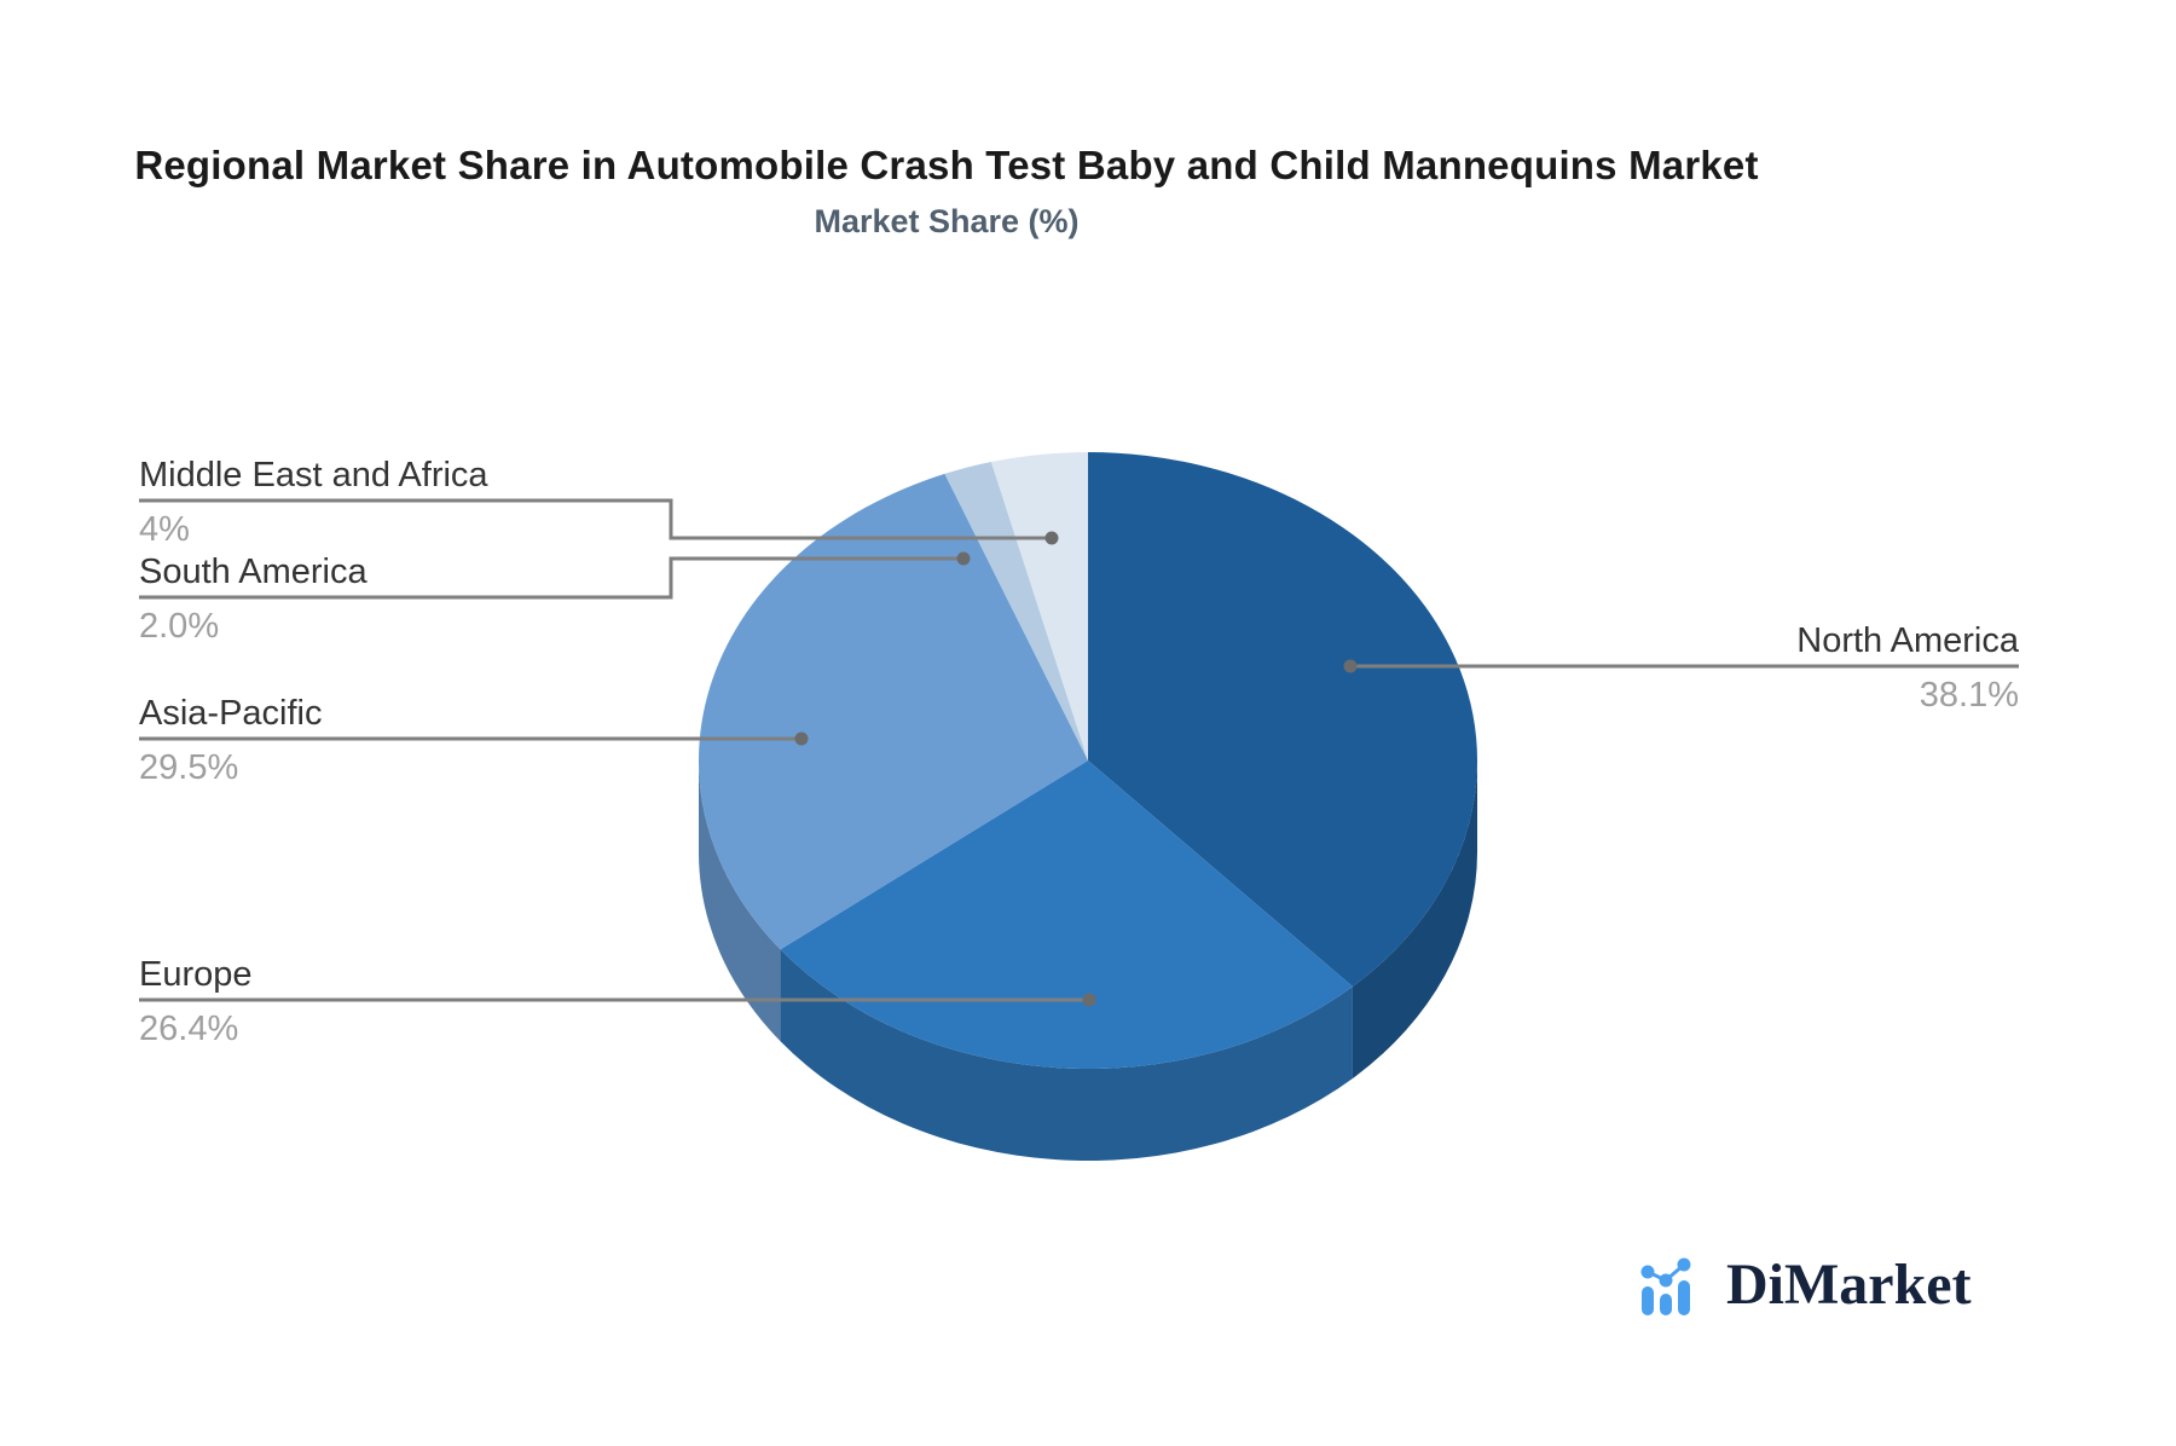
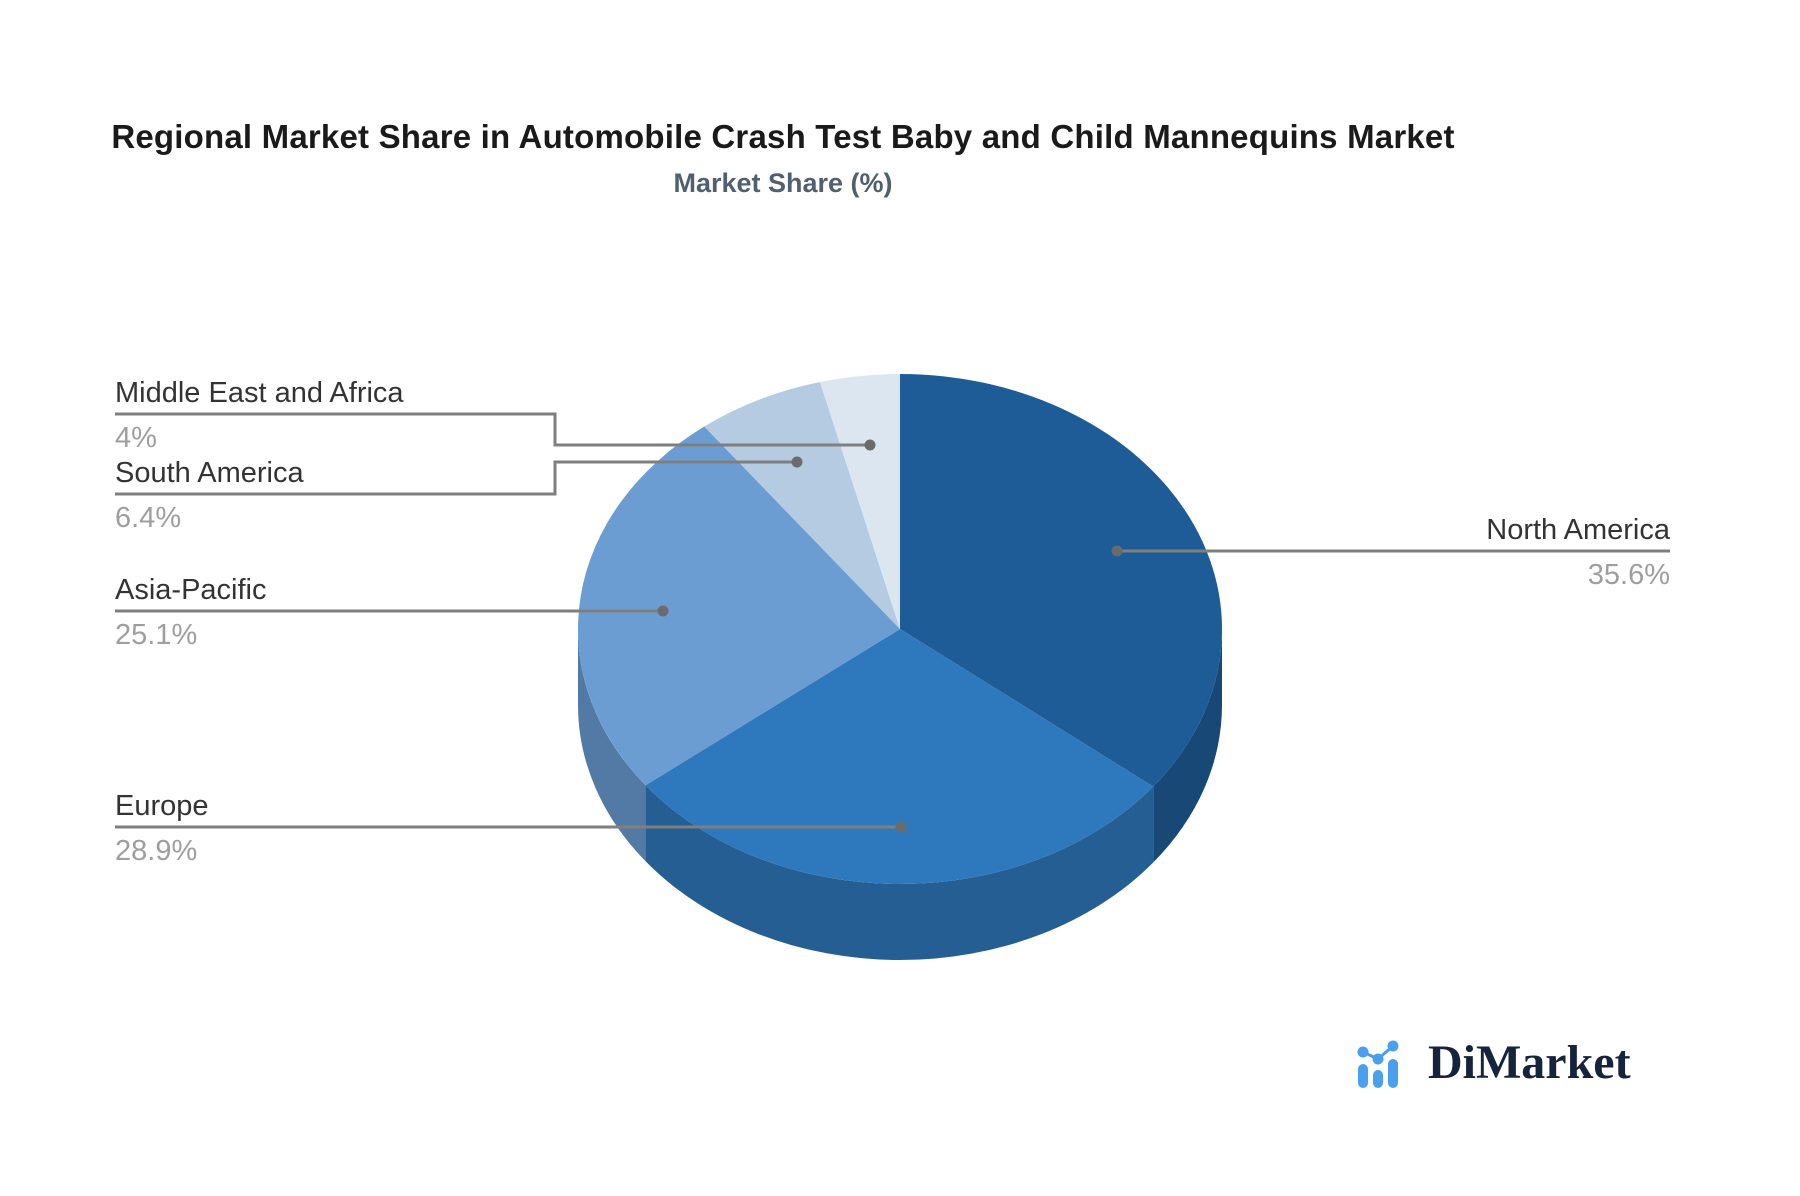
North America: 38.1% -> 35.6%
Europe: 26.4% -> 28.9%
Asia-Pacific: 29.5% -> 25.1%
South America: 2.0% -> 6.4%
